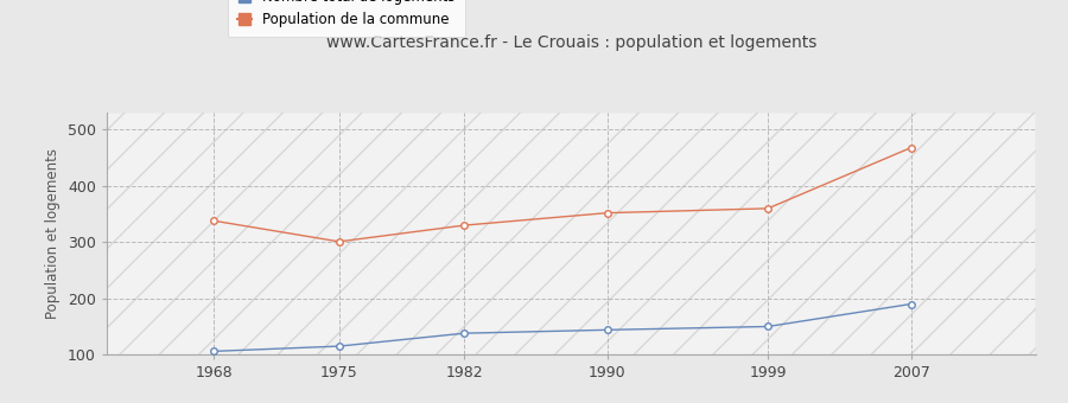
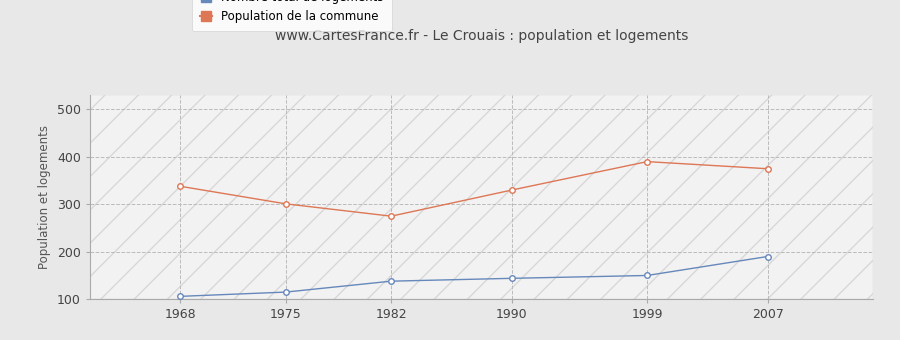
Population de la commune/1982: 330 -> 275
Population de la commune/1990: 352 -> 330
Population de la commune/1999: 360 -> 390
Population de la commune/2007: 468 -> 375
